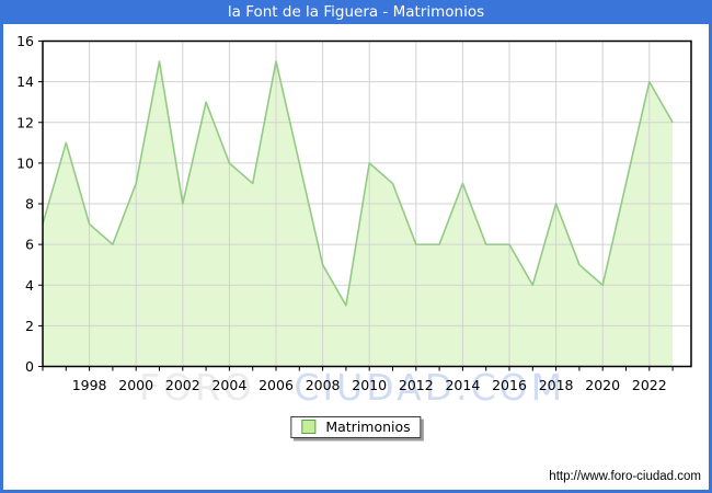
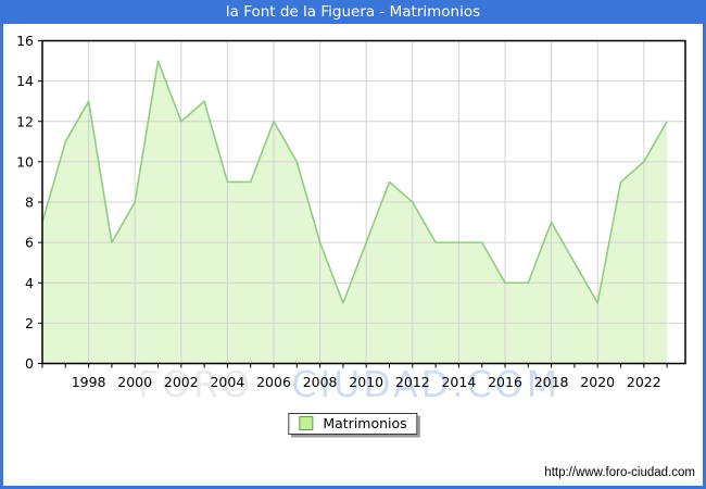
1998: 7 -> 13
2000: 9 -> 8
2002: 8 -> 12
2004: 10 -> 9
2006: 15 -> 12
2008: 5 -> 6
2010: 10 -> 6
2012: 6 -> 8
2014: 9 -> 6
2016: 6 -> 4
2018: 8 -> 7
2020: 4 -> 3
2022: 14 -> 10
